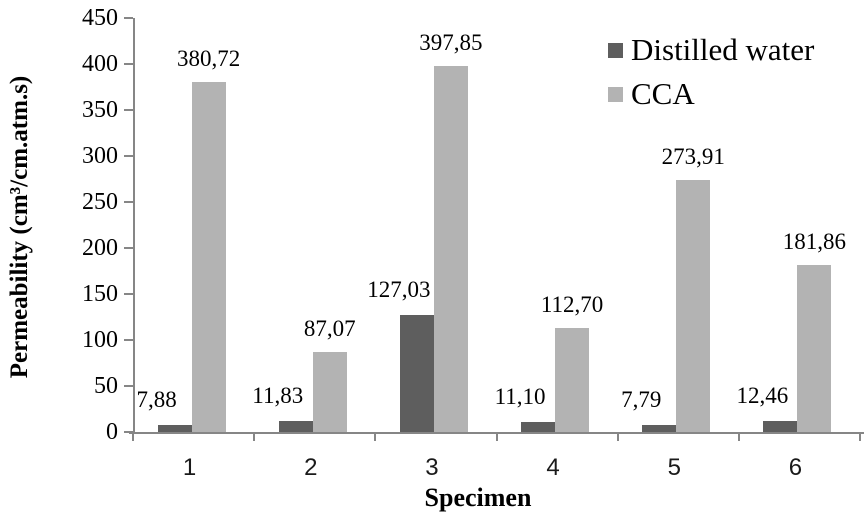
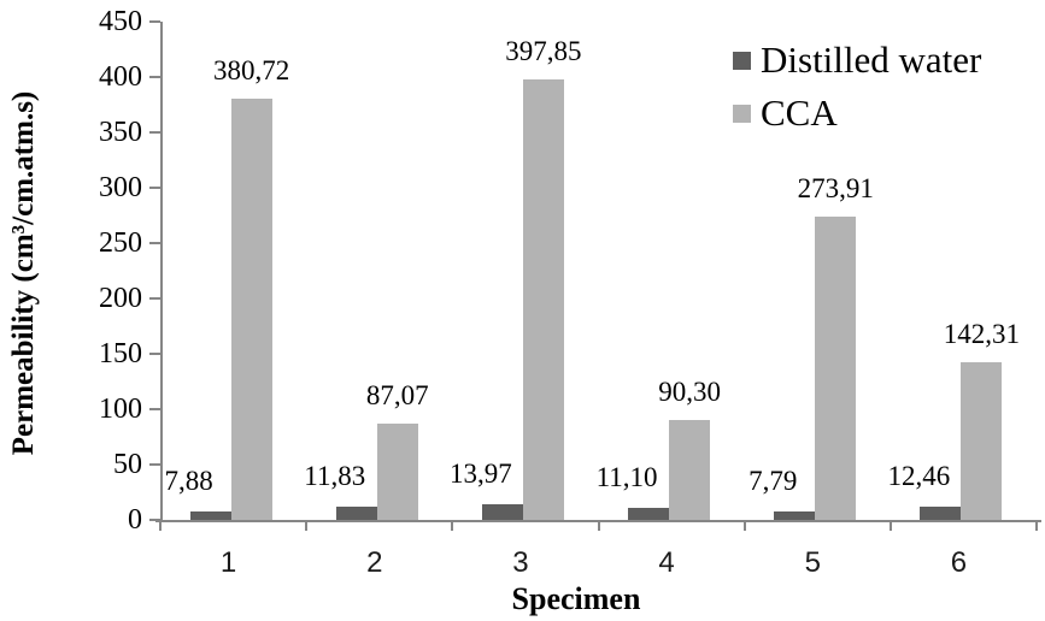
Distilled water/3: 127,03 -> 13,97
CCA/4: 112,70 -> 90,30
CCA/6: 181,86 -> 142,31
